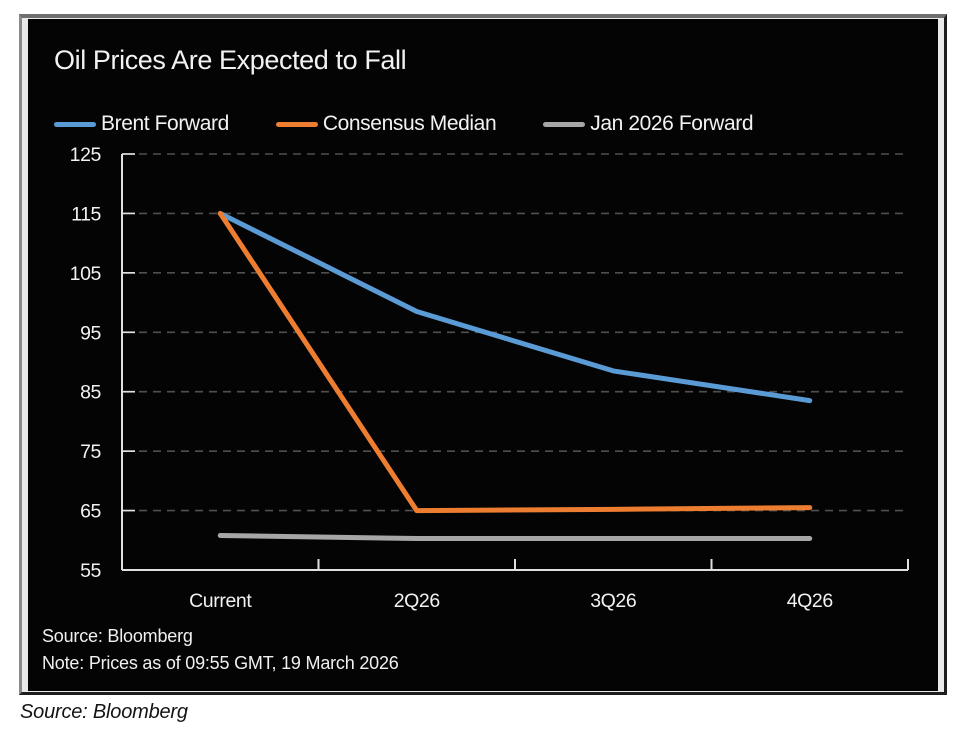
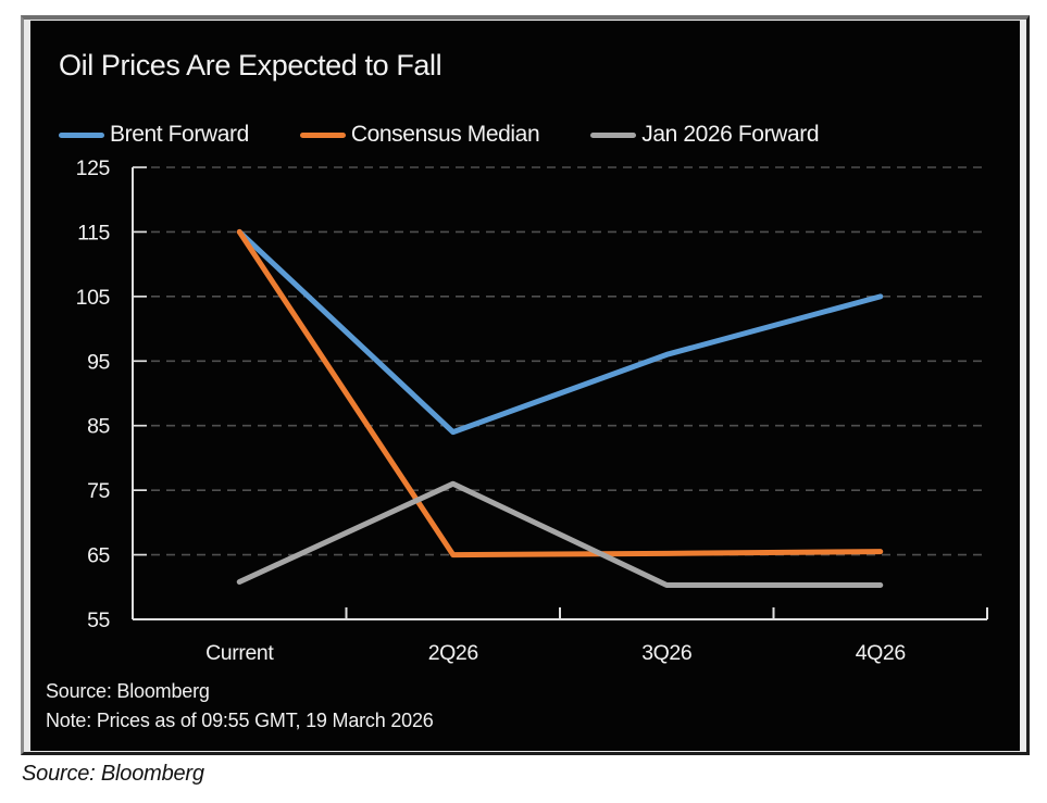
Brent Forward/2Q26: 98 -> 84
Jan 2026 Forward/2Q26: 60 -> 76
Brent Forward/3Q26: 88 -> 96
Brent Forward/4Q26: 84 -> 105
